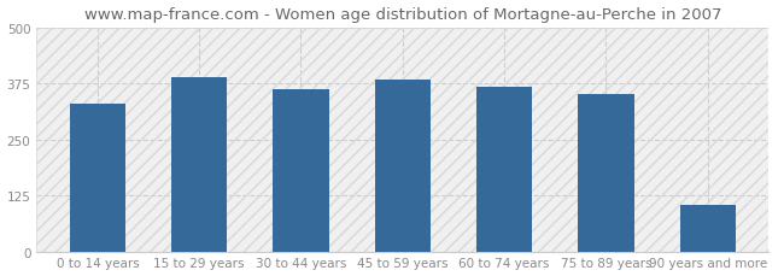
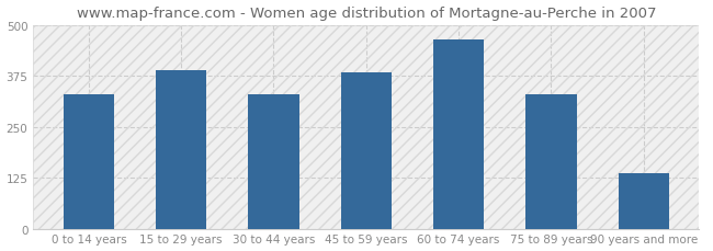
30 to 44 years: 362 -> 330
60 to 74 years: 368 -> 465
75 to 89 years: 352 -> 330
90 years and more: 105 -> 135
